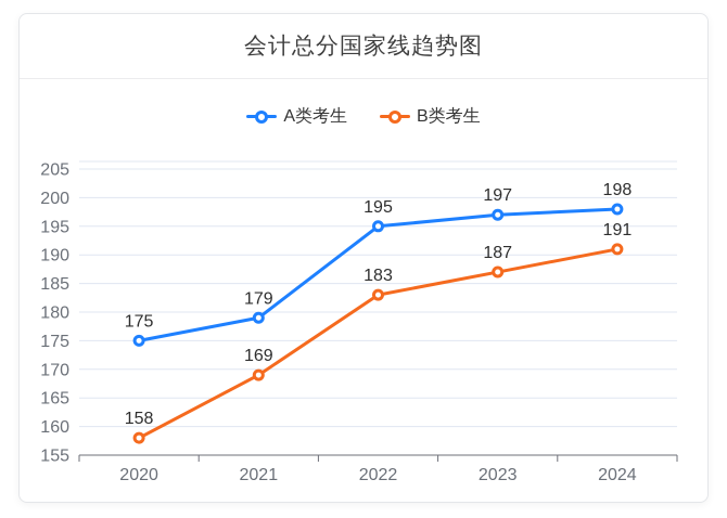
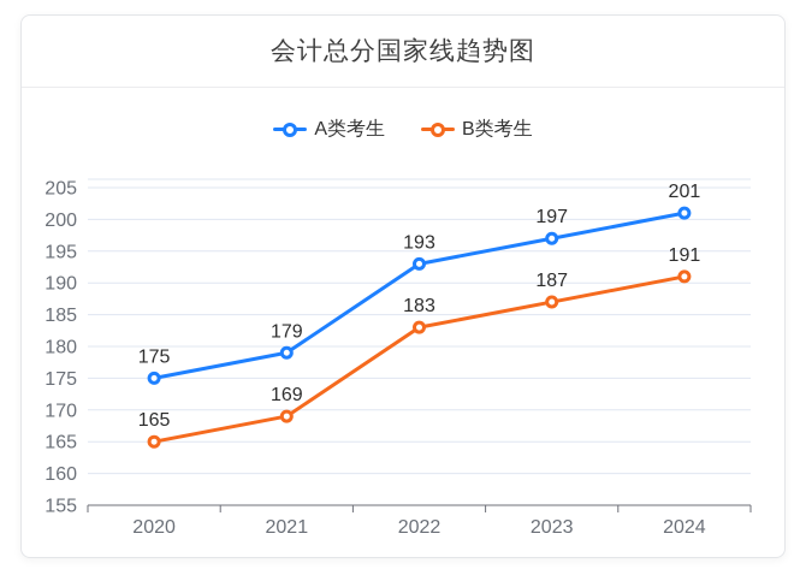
B类考生/2020: 158 -> 165
A类考生/2022: 195 -> 193
A类考生/2024: 198 -> 201
